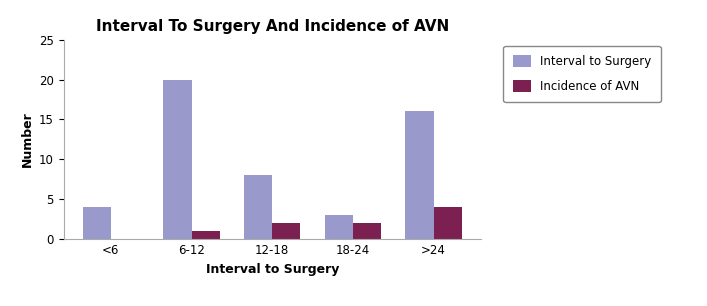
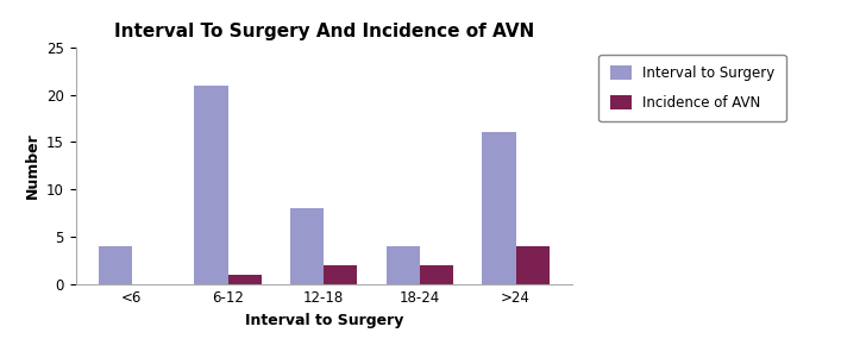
Interval to Surgery/6-12: 20 -> 21
Interval to Surgery/18-24: 3 -> 4
